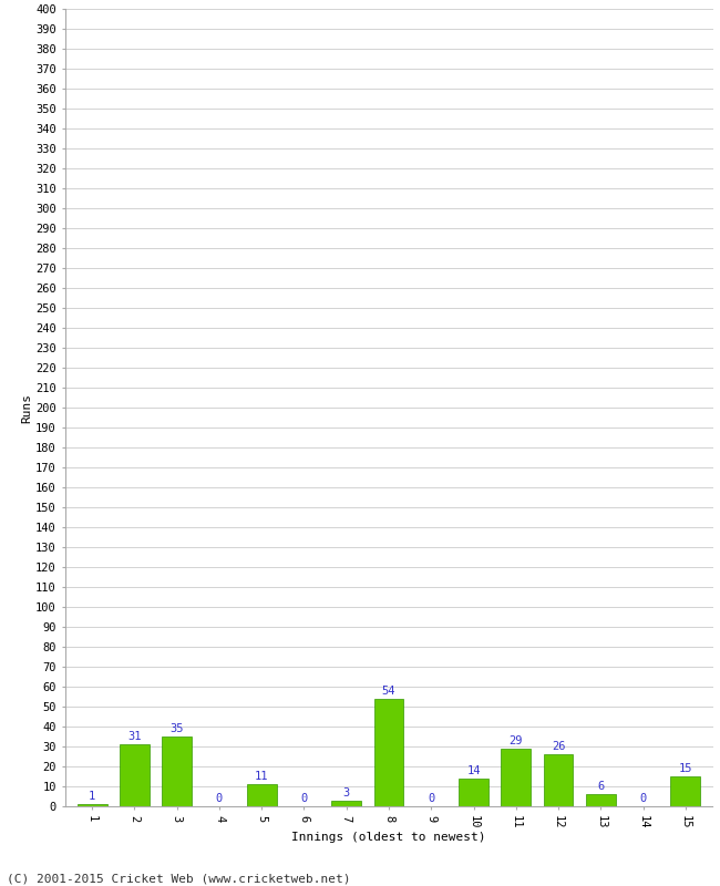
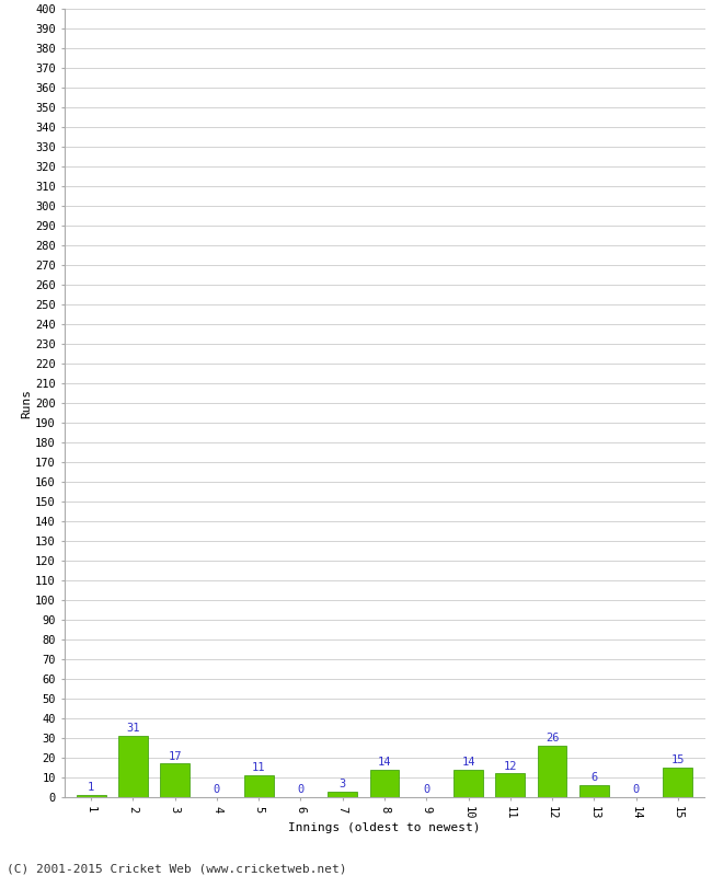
3: 35 -> 17
8: 54 -> 14
11: 29 -> 12
